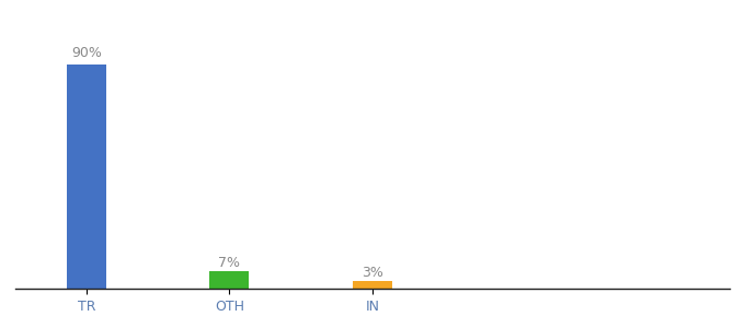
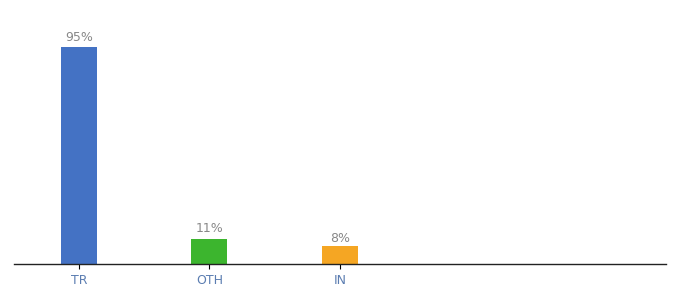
TR: 90% -> 95%
OTH: 7% -> 11%
IN: 3% -> 8%
